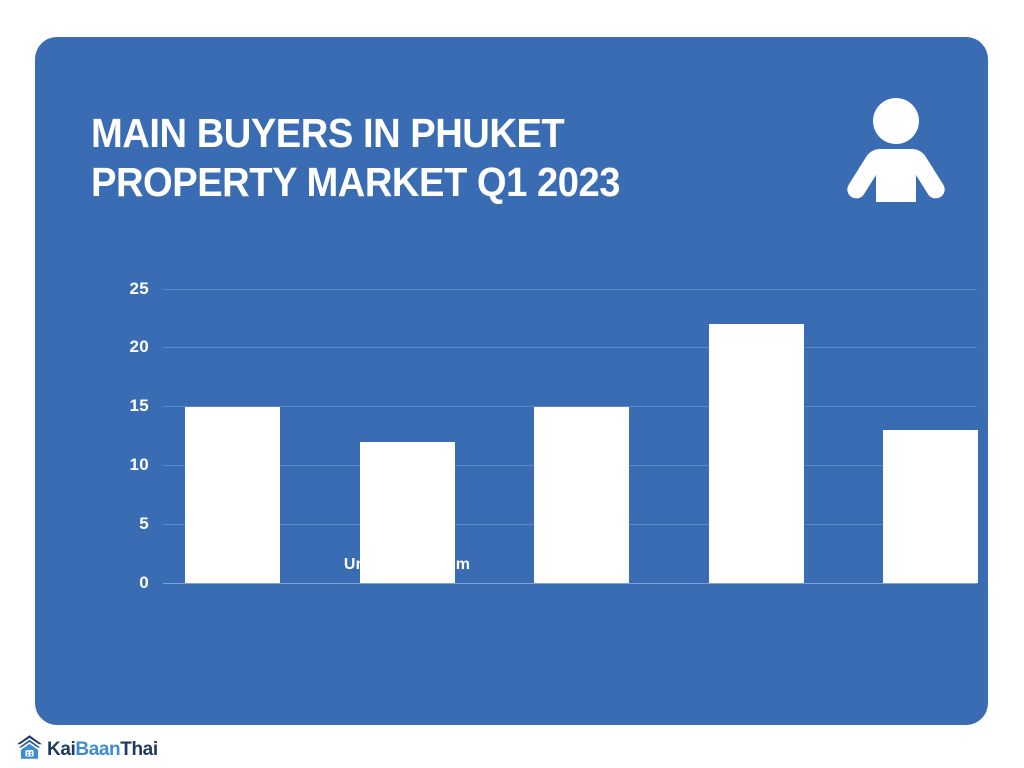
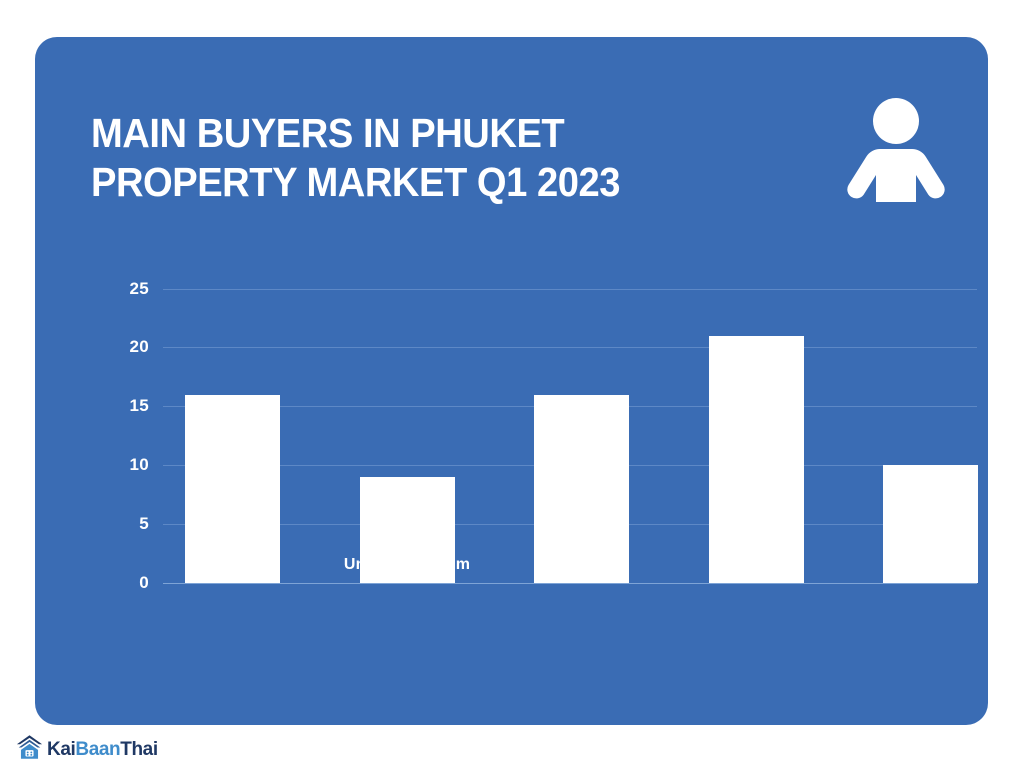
China: 15 -> 16
United Kingdom: 12 -> 9
Thailand: 15 -> 16
Russia: 22 -> 21
Germany: 13 -> 10
